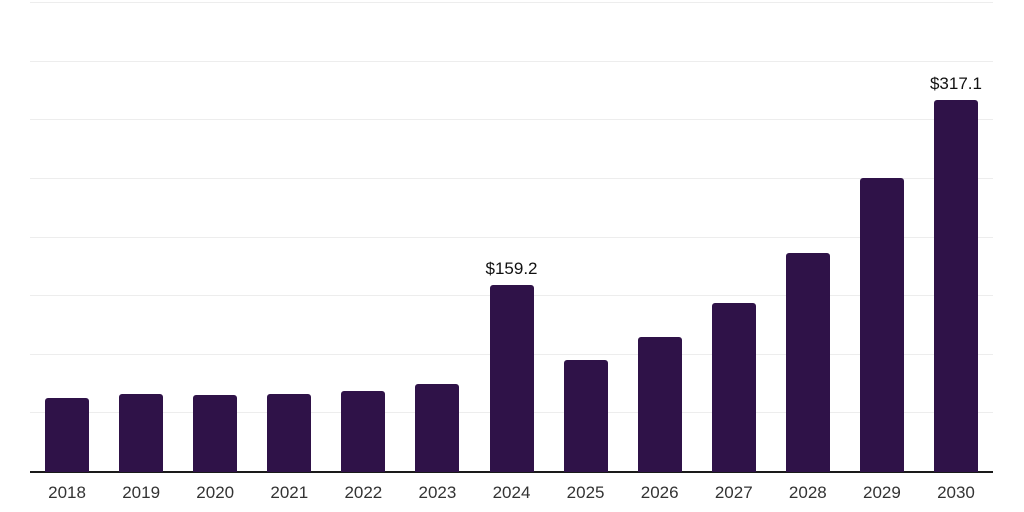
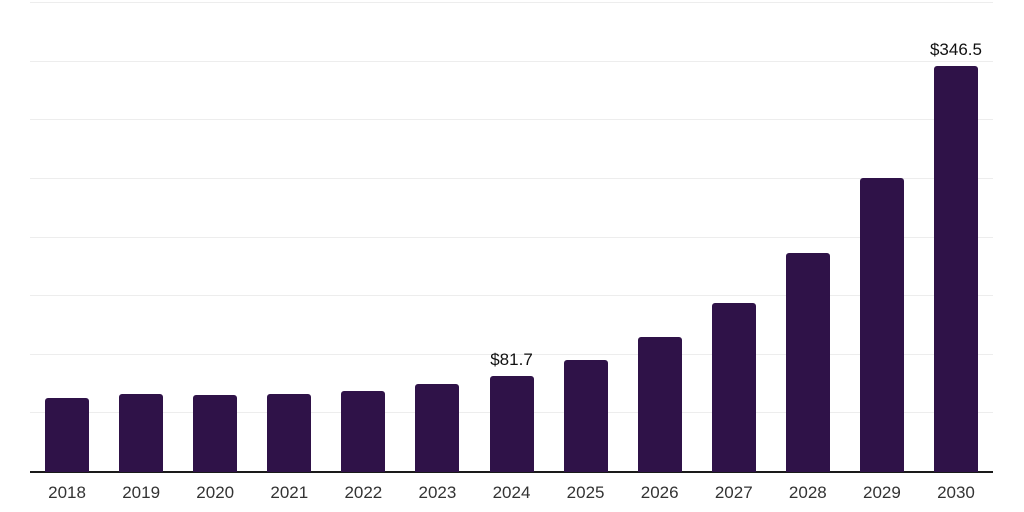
2024: $159.2 -> $81.7
2030: $317.1 -> $346.5
